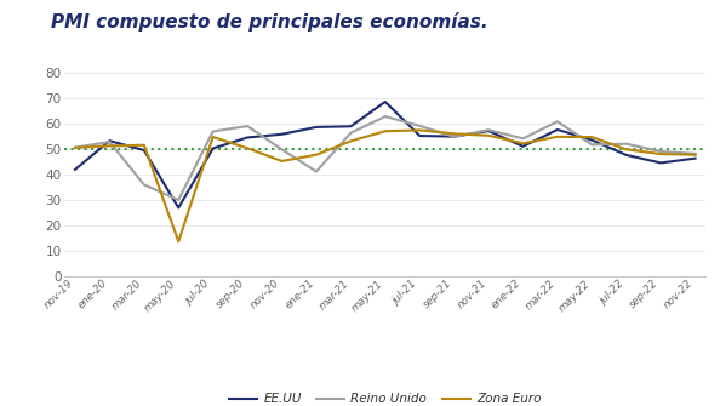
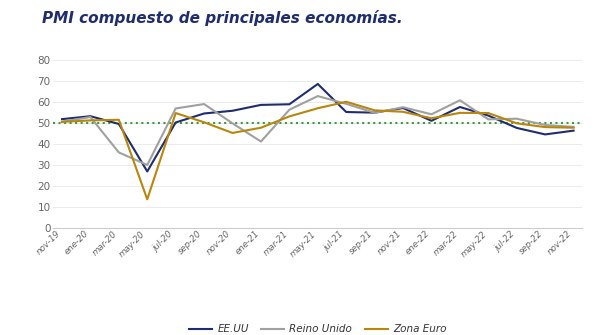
EE.UU/nov-19: 42.0 -> 51.9
Zona Euro/jul-21: 57.5 -> 60.2
